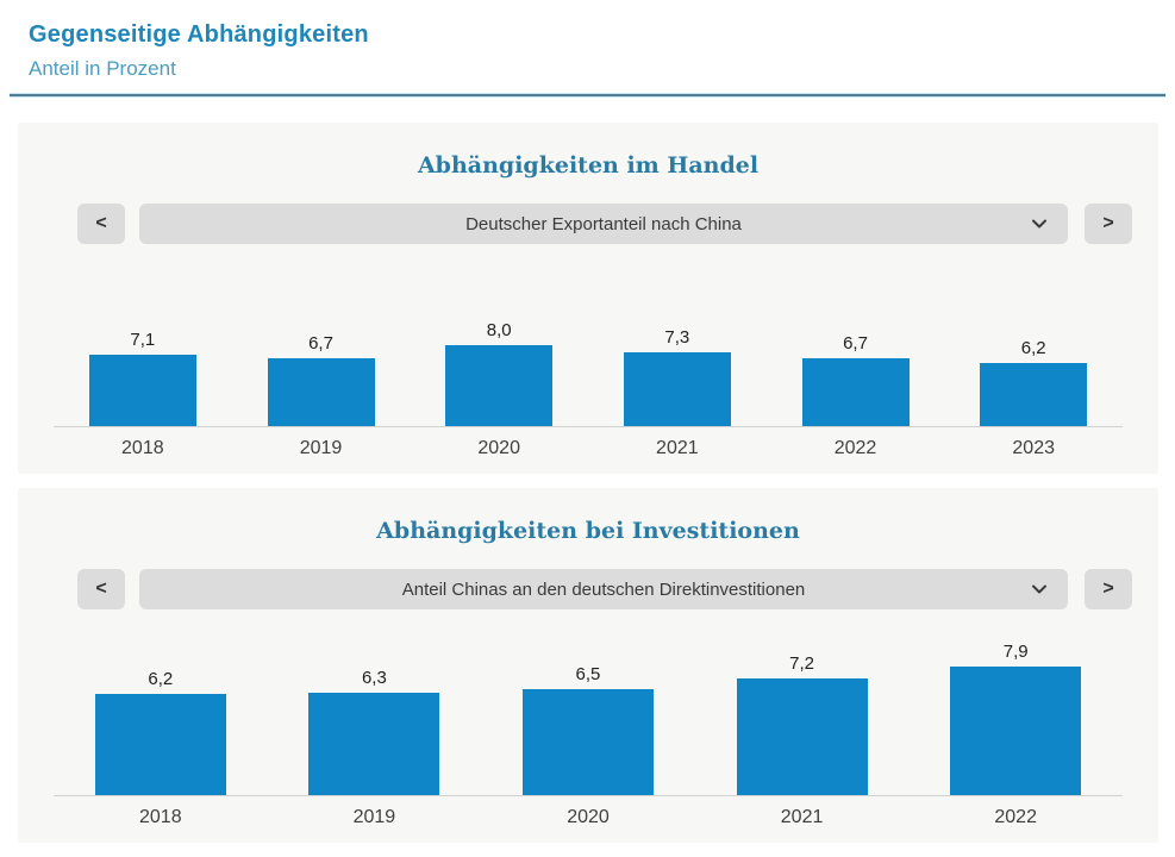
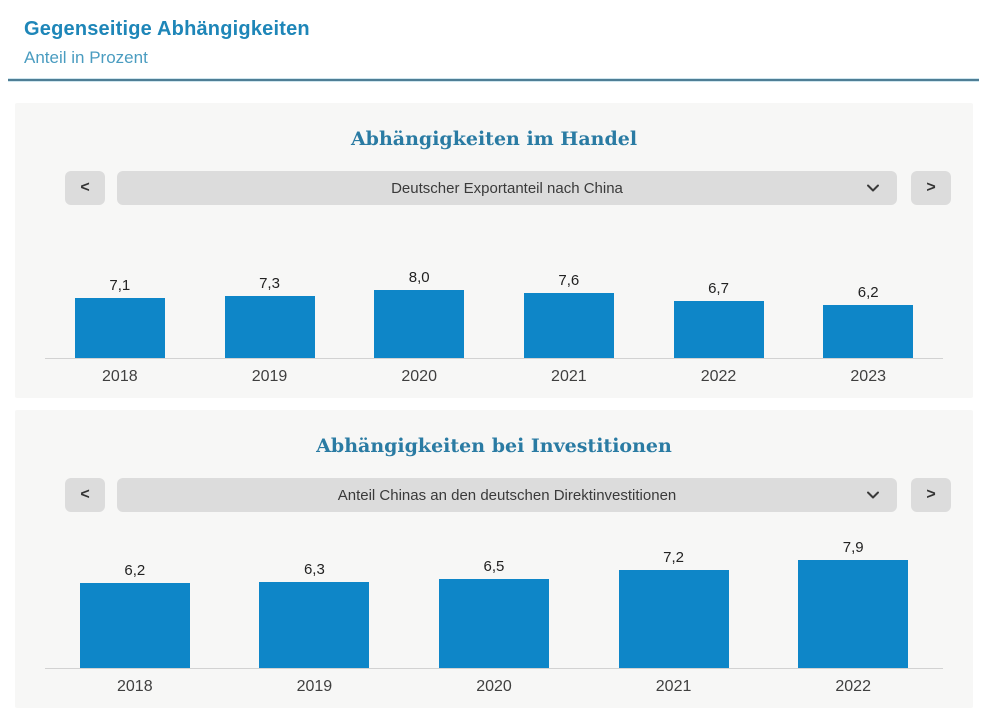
Abhängigkeiten im Handel/2019: 6,7 -> 7,3
Abhängigkeiten im Handel/2021: 7,3 -> 7,6
